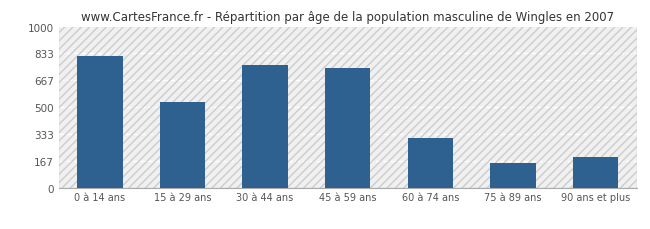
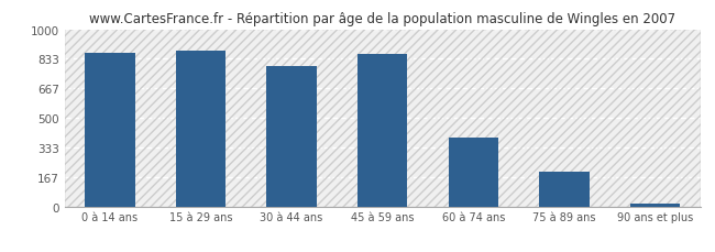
0 à 14 ans: 820 -> 870
15 à 29 ans: 530 -> 880
30 à 44 ans: 760 -> 790
45 à 59 ans: 740 -> 860
60 à 74 ans: 310 -> 390
75 à 89 ans: 150 -> 200
90 ans et plus: 190 -> 20
